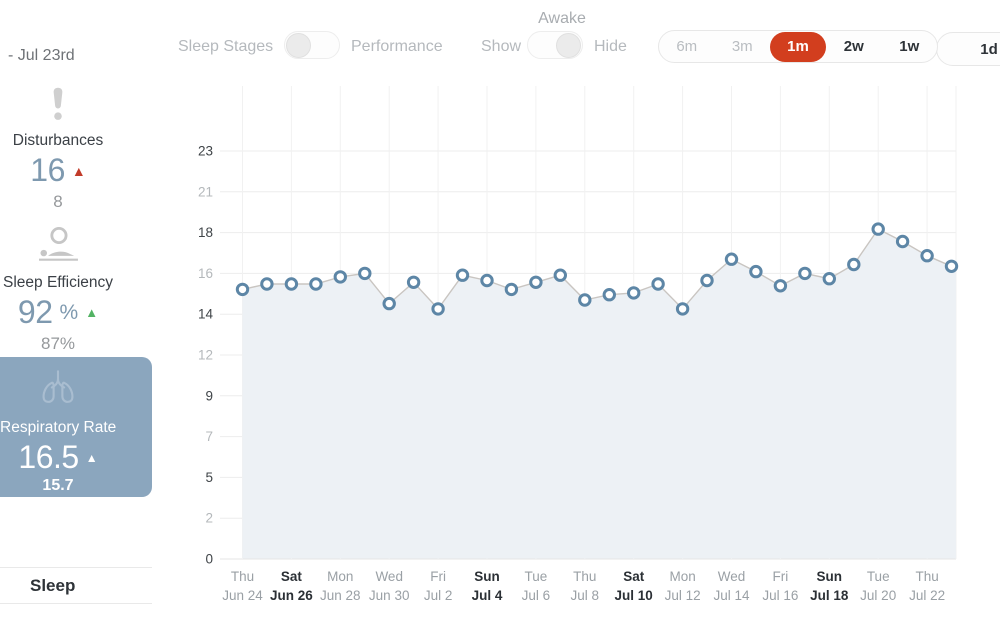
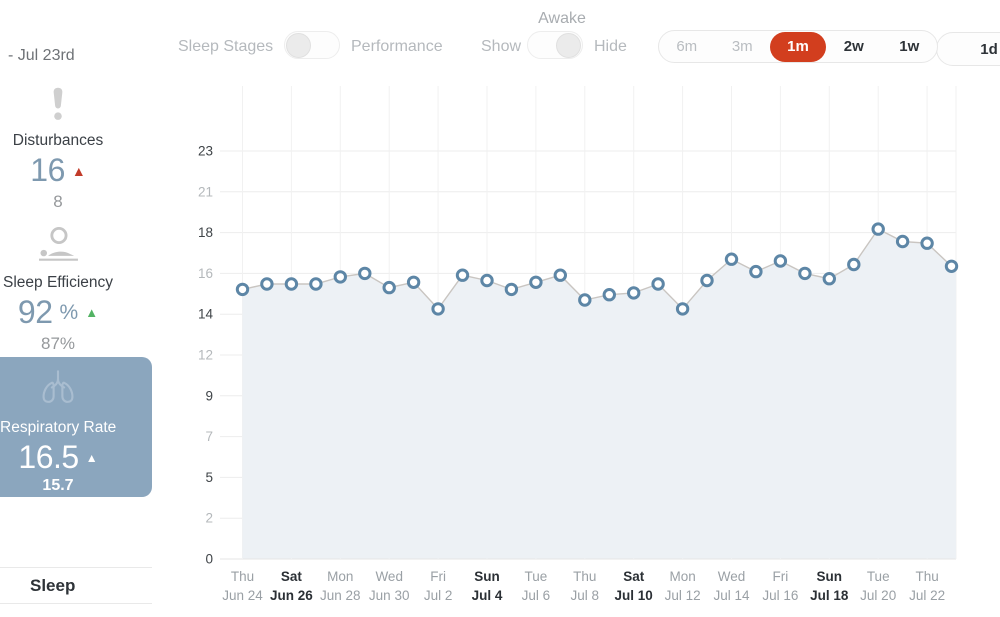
Jun 30: 14.4 -> 15.3
Jul 16: 15.4 -> 16.8
Jul 22: 17.1 -> 17.8
